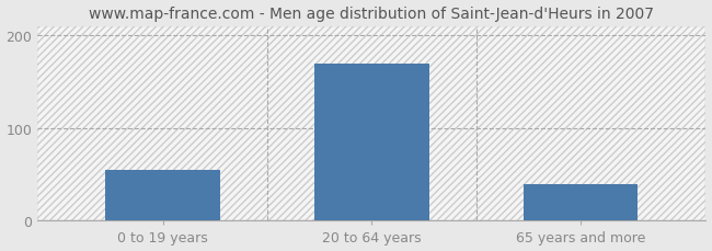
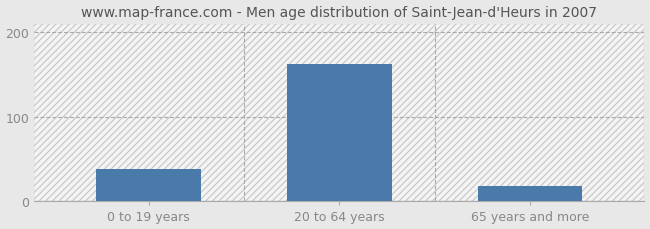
0 to 19 years: 55 -> 38
20 to 64 years: 170 -> 162
65 years and more: 40 -> 18
